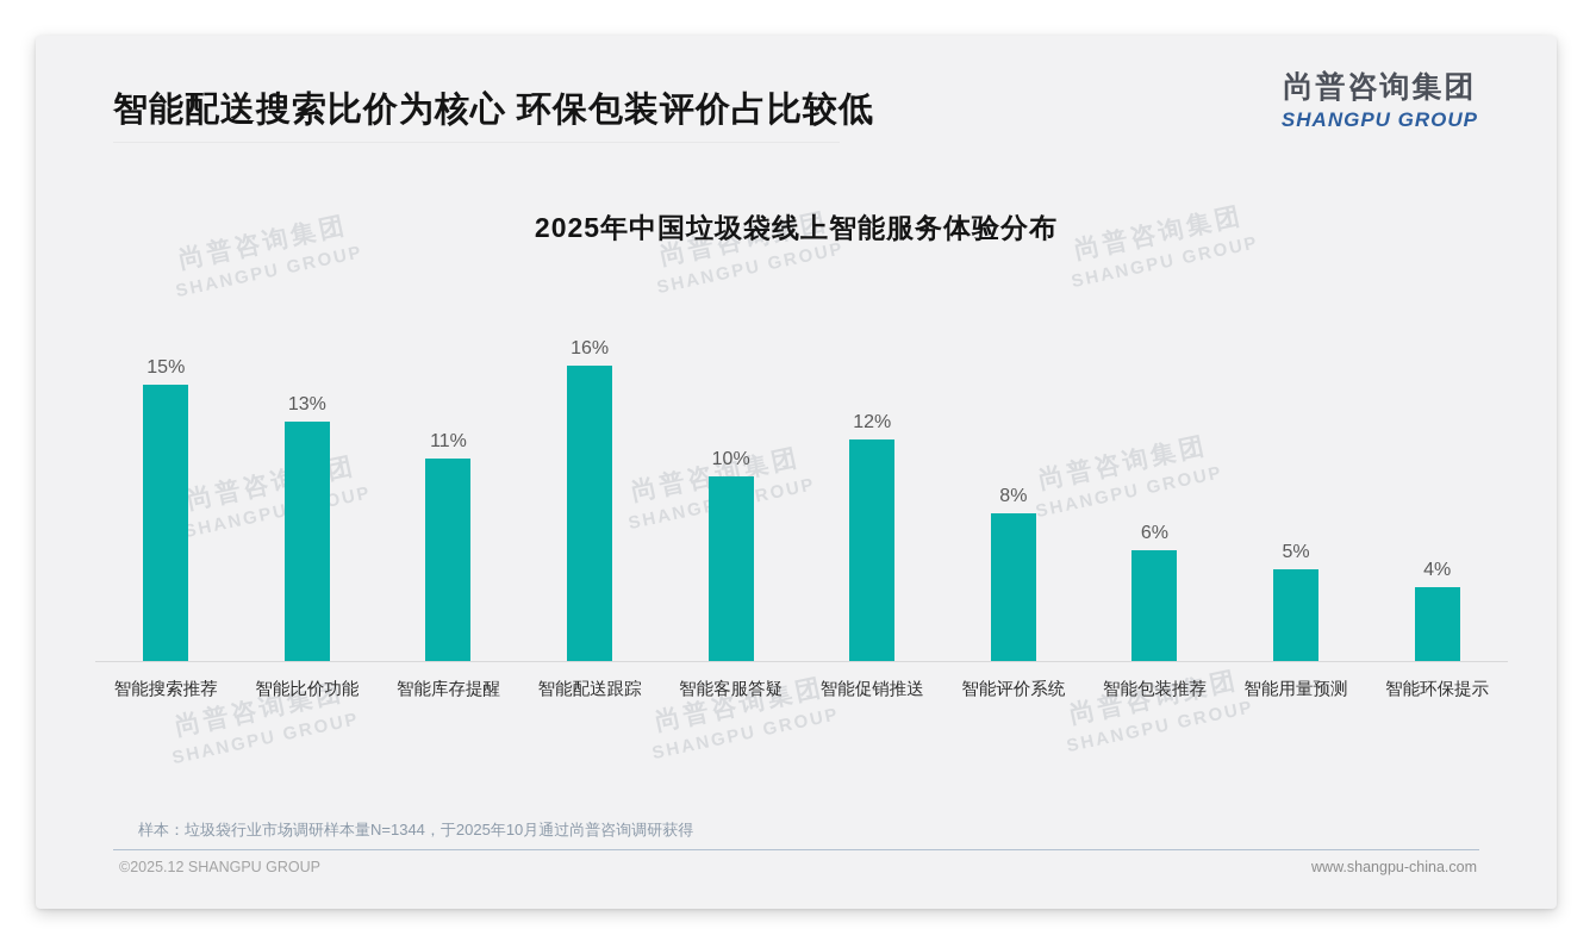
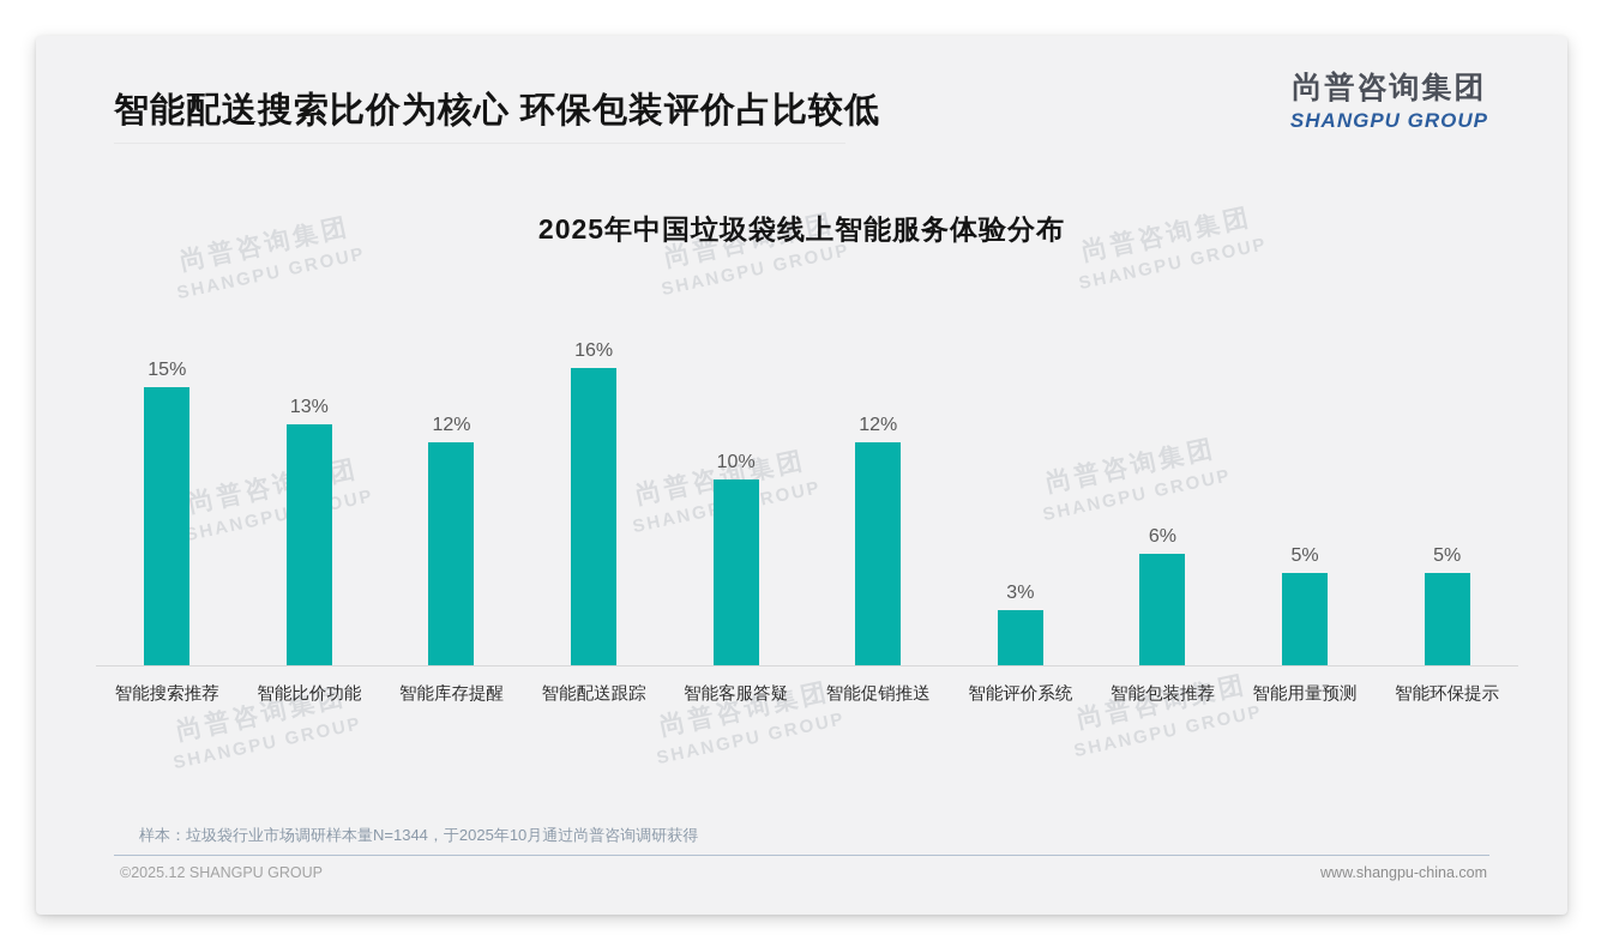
智能库存提醒: 11% -> 12%
智能评价系统: 8% -> 3%
智能环保提示: 4% -> 5%
